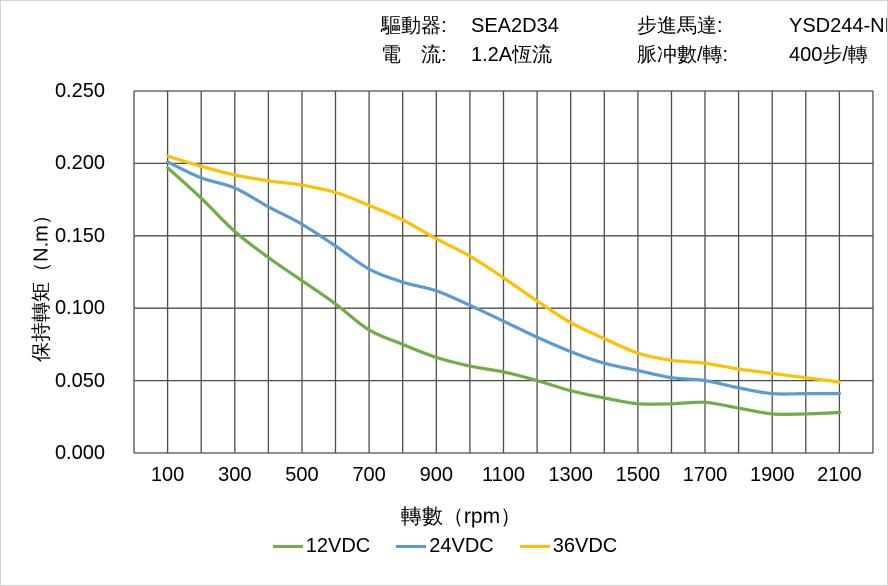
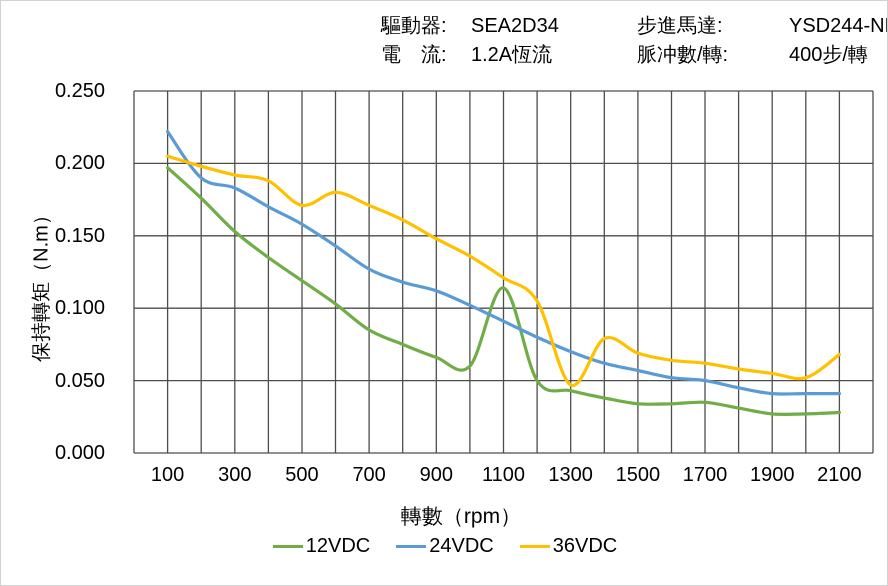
24VDC/100: 0.201 -> 0.222
36VDC/500: 0.185 -> 0.171
12VDC/1100: 0.056 -> 0.114
36VDC/1300: 0.090 -> 0.047
36VDC/2100: 0.049 -> 0.068
